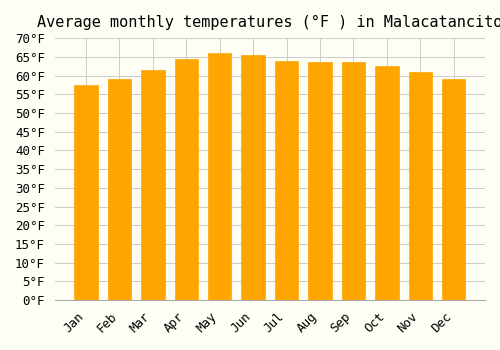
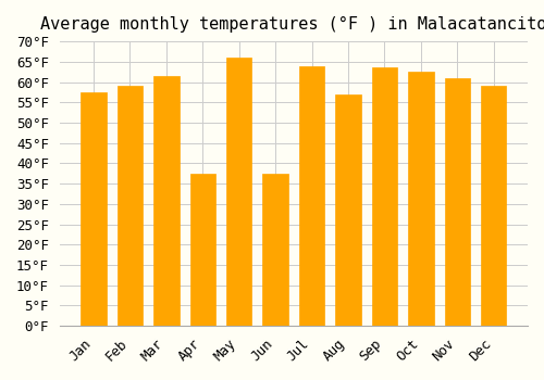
Apr: 64.5°F -> 37.5°F
Jun: 65.5°F -> 37.5°F
Aug: 63.5°F -> 57.0°F
